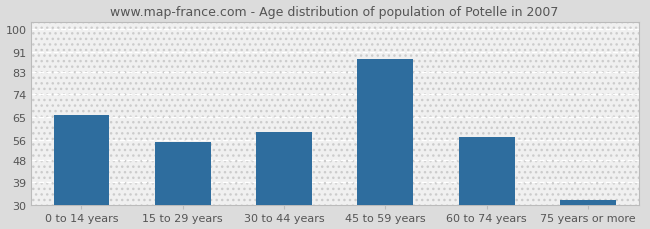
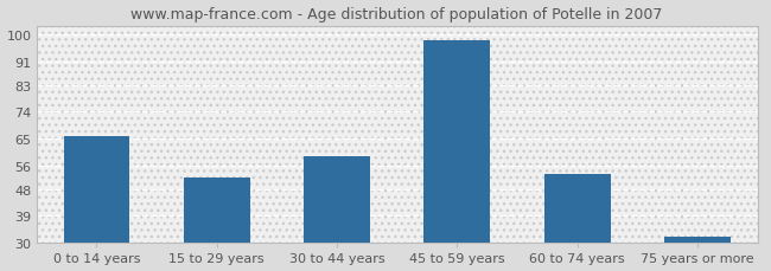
15 to 29 years: 55 -> 52
45 to 59 years: 88 -> 98
60 to 74 years: 57 -> 53
